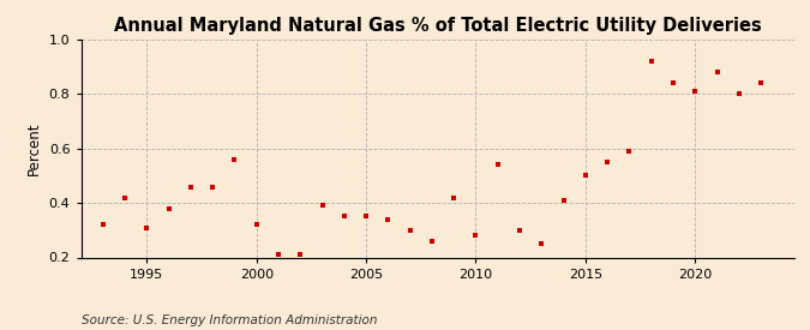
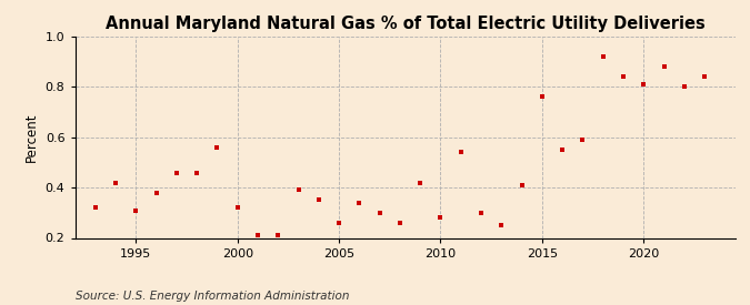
2005: 0.35 -> 0.26
2015: 0.50 -> 0.76
